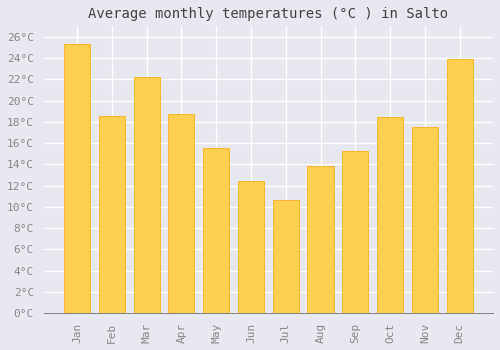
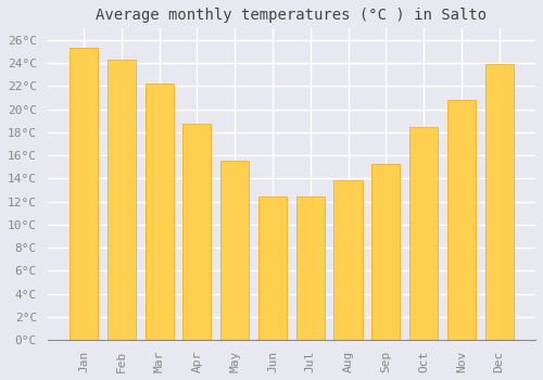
Feb: 18.6°C -> 24.3°C
Jul: 10.6°C -> 12.4°C
Nov: 17.5°C -> 20.8°C
